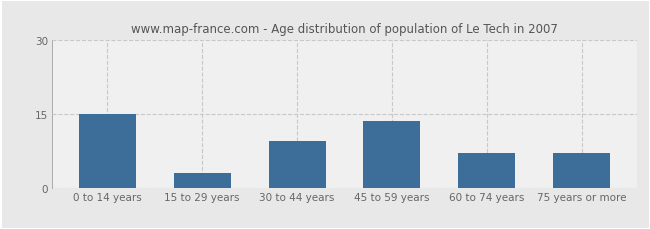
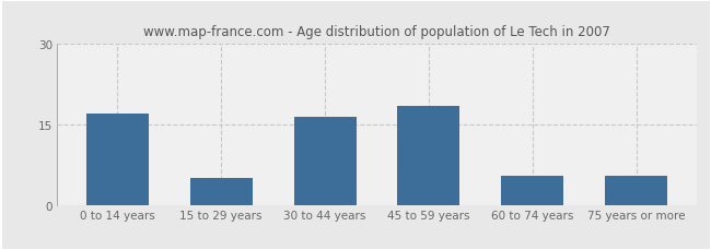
0 to 14 years: 15.0 -> 17.0
15 to 29 years: 3.0 -> 5.0
30 to 44 years: 9.5 -> 16.5
45 to 59 years: 13.5 -> 18.5
60 to 74 years: 7.0 -> 5.5
75 years or more: 7.0 -> 5.5
